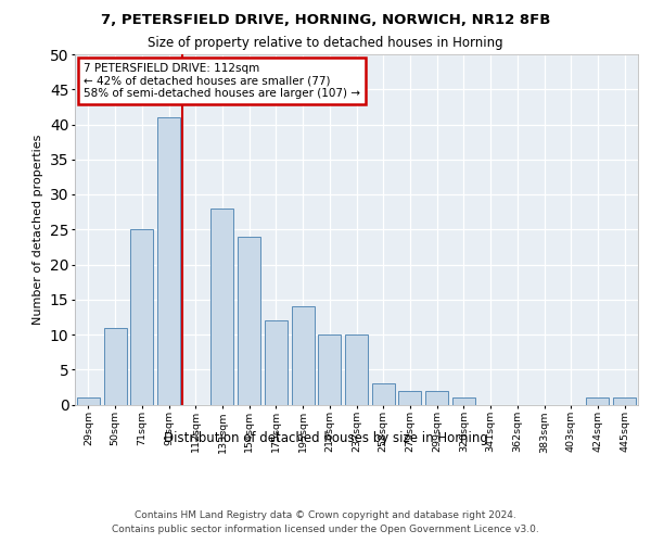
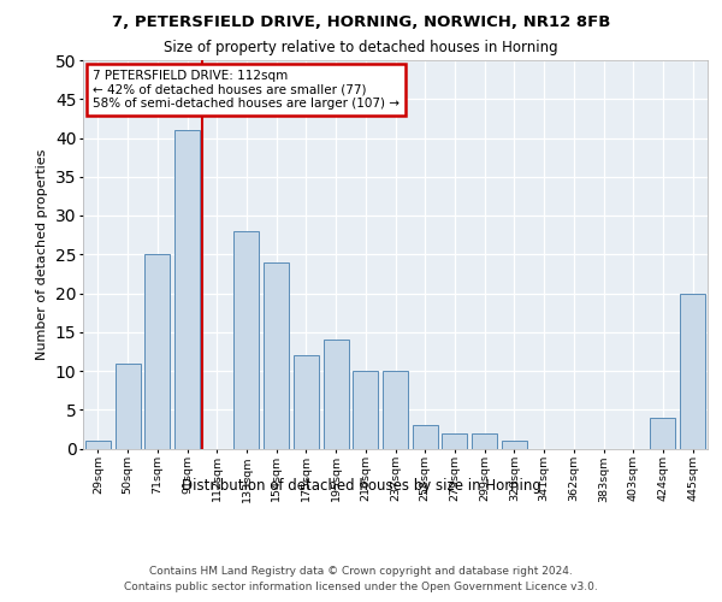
424sqm: 1 -> 4
445sqm: 1 -> 20
